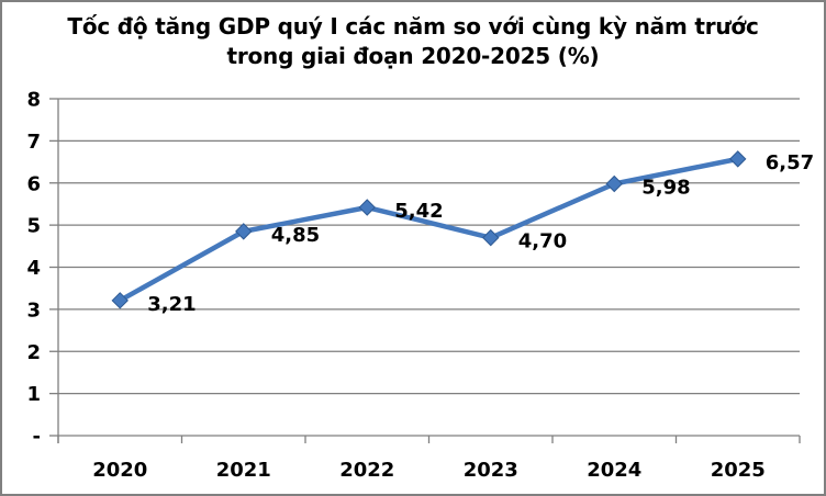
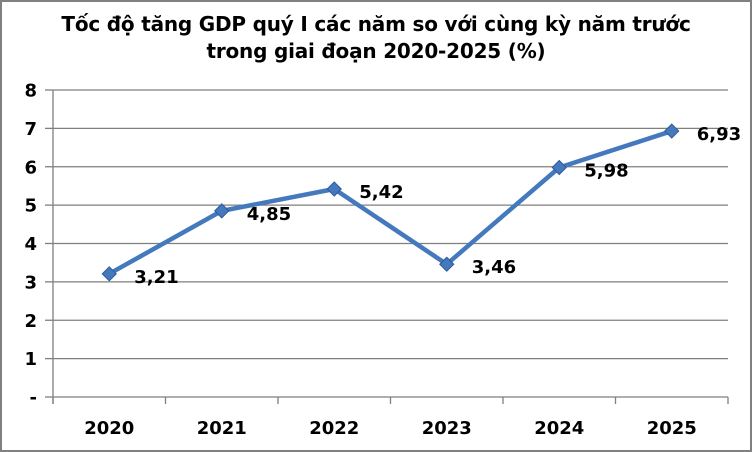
2023: 4,70 -> 3,46
2025: 6,57 -> 6,93
